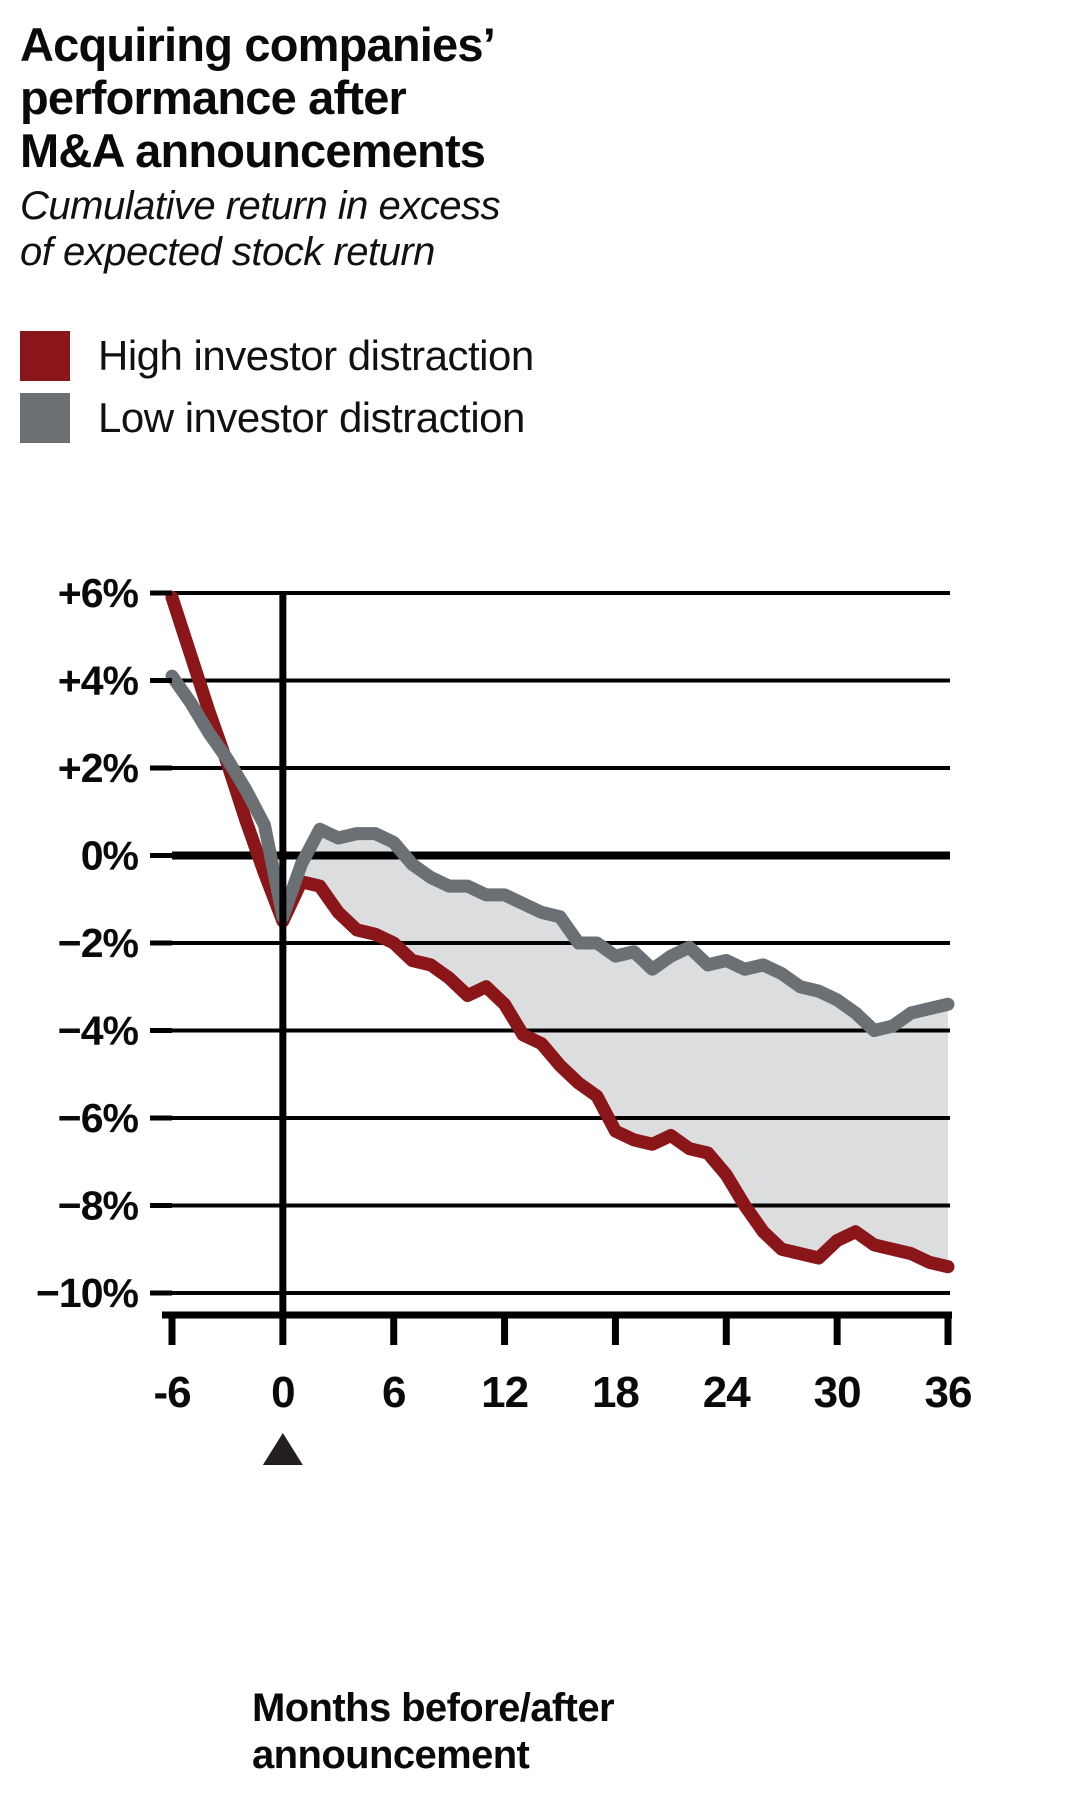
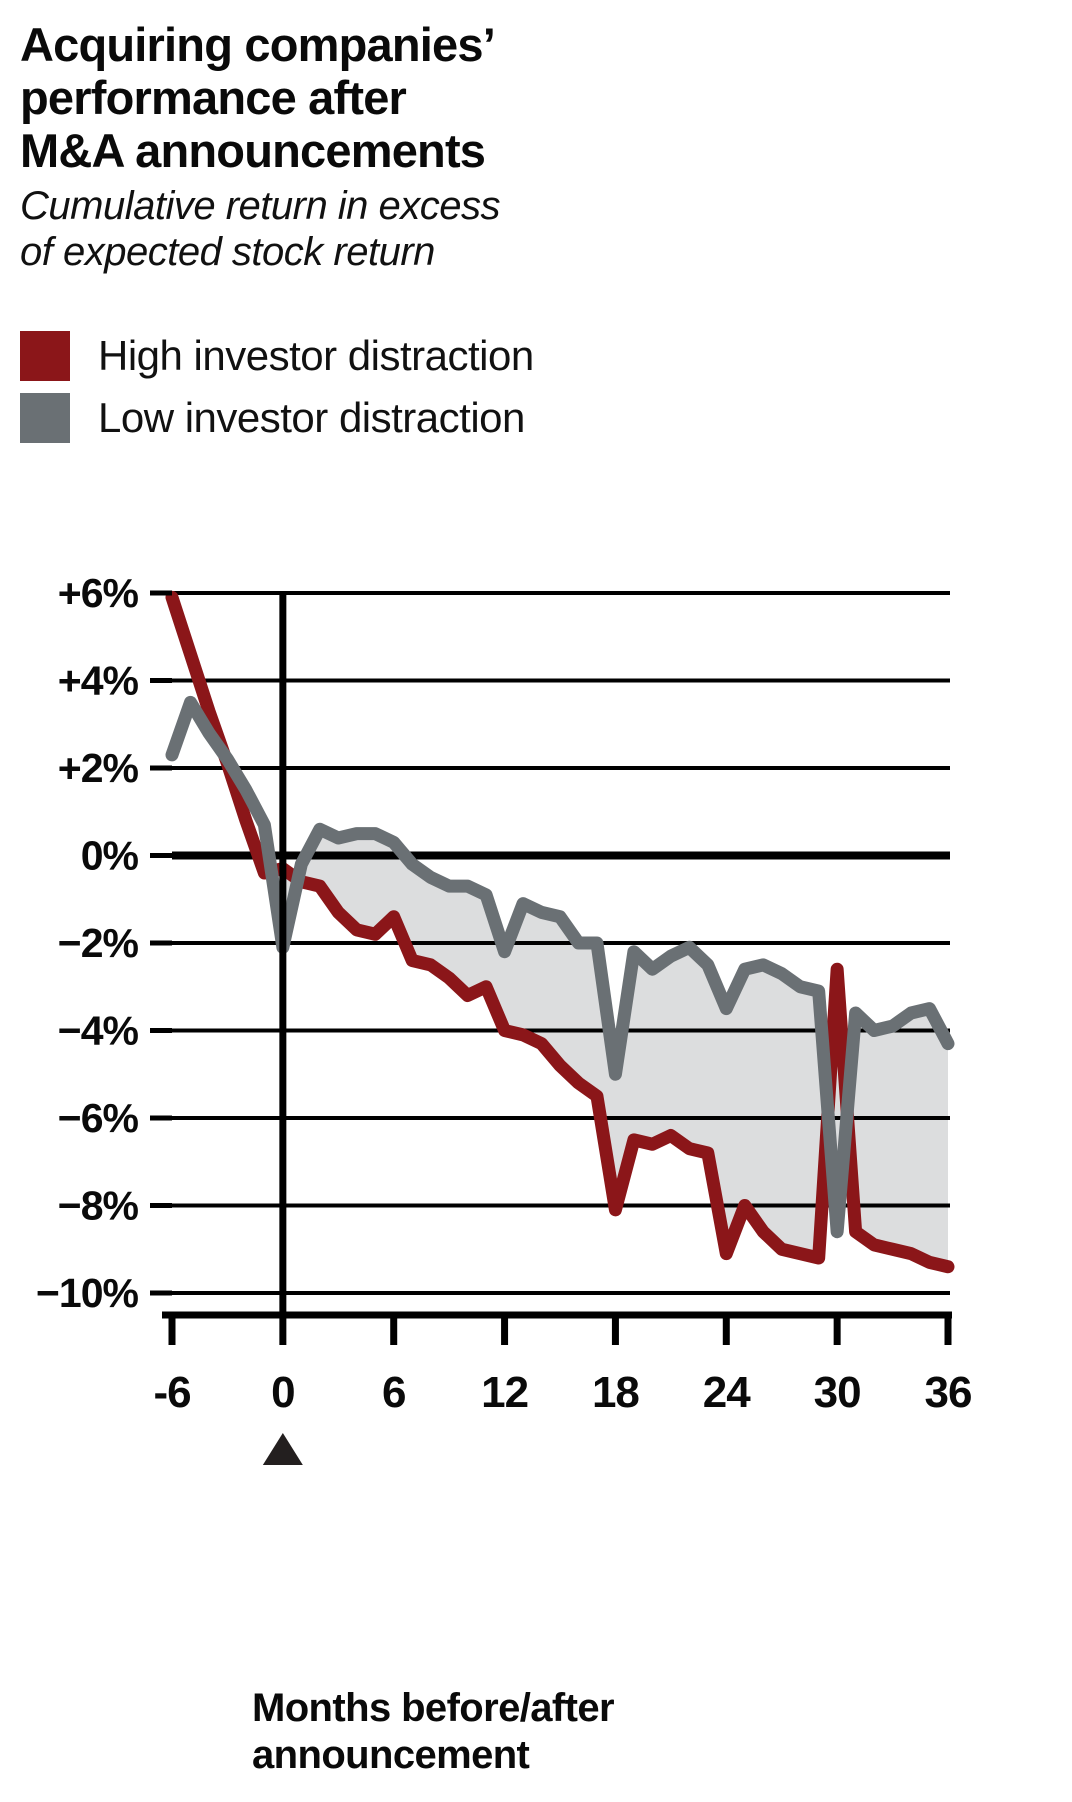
Low investor distraction/-6: 4.1% -> 2.3%
High investor distraction/0: -1.5% -> -0.3%
Low investor distraction/0: -1.4% -> -2.1%
High investor distraction/6: -2.0% -> -1.4%
High investor distraction/12: -3.4% -> -4.0%
Low investor distraction/12: -0.9% -> -2.2%
High investor distraction/18: -6.3% -> -8.1%
Low investor distraction/18: -2.3% -> -5.0%
High investor distraction/24: -7.3% -> -9.1%
Low investor distraction/24: -2.4% -> -3.5%
High investor distraction/30: -8.8% -> -2.6%
Low investor distraction/30: -3.3% -> -8.6%
Low investor distraction/36: -3.4% -> -4.3%
